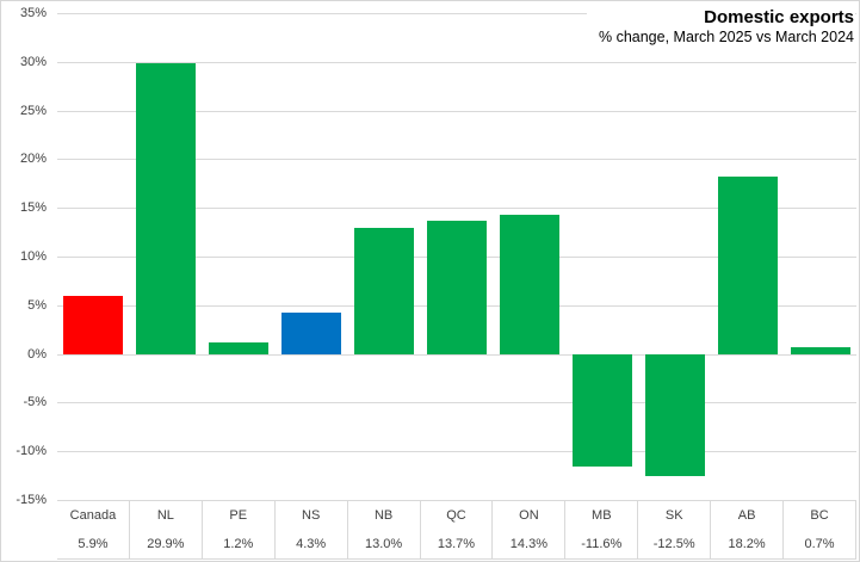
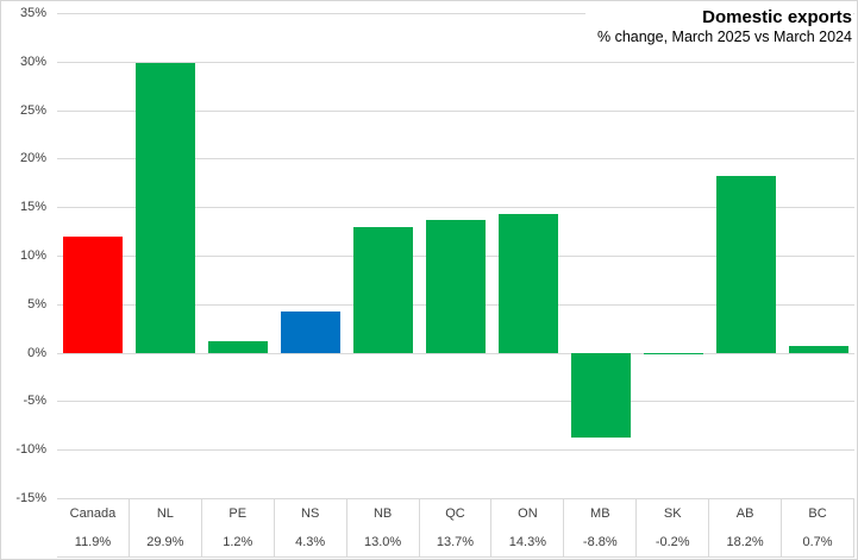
Canada: 5.9% -> 11.9%
MB: -11.6% -> -8.8%
SK: -12.5% -> -0.2%
